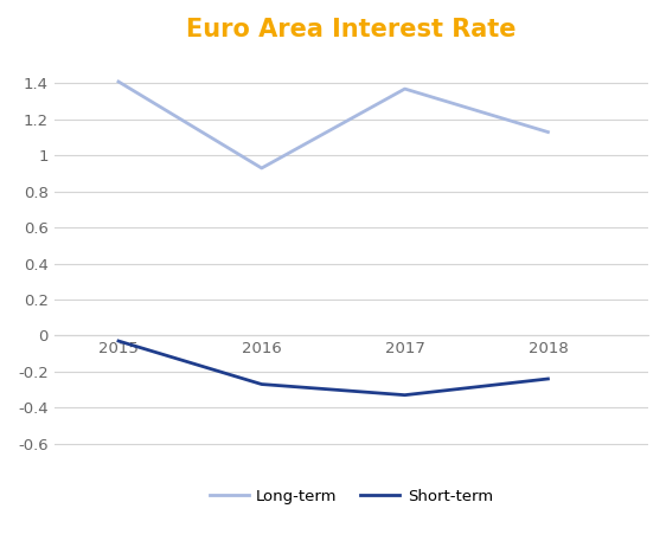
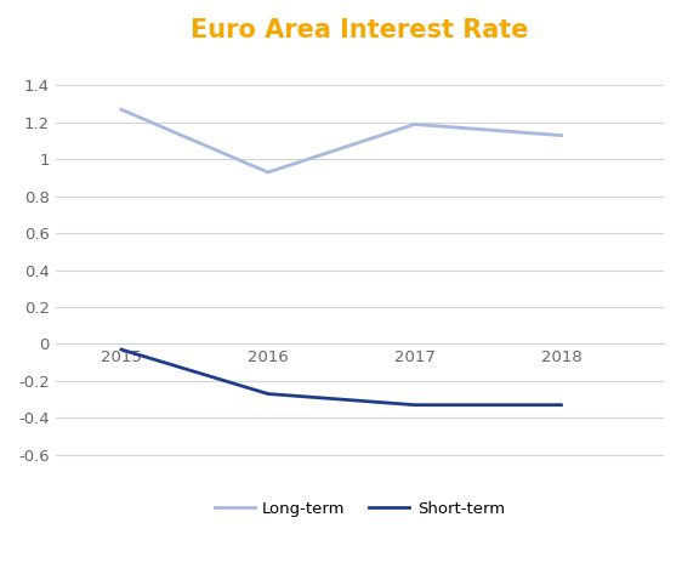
Long-term/2015: 1.41 -> 1.27
Long-term/2017: 1.37 -> 1.19
Short-term/2018: -0.24 -> -0.33
